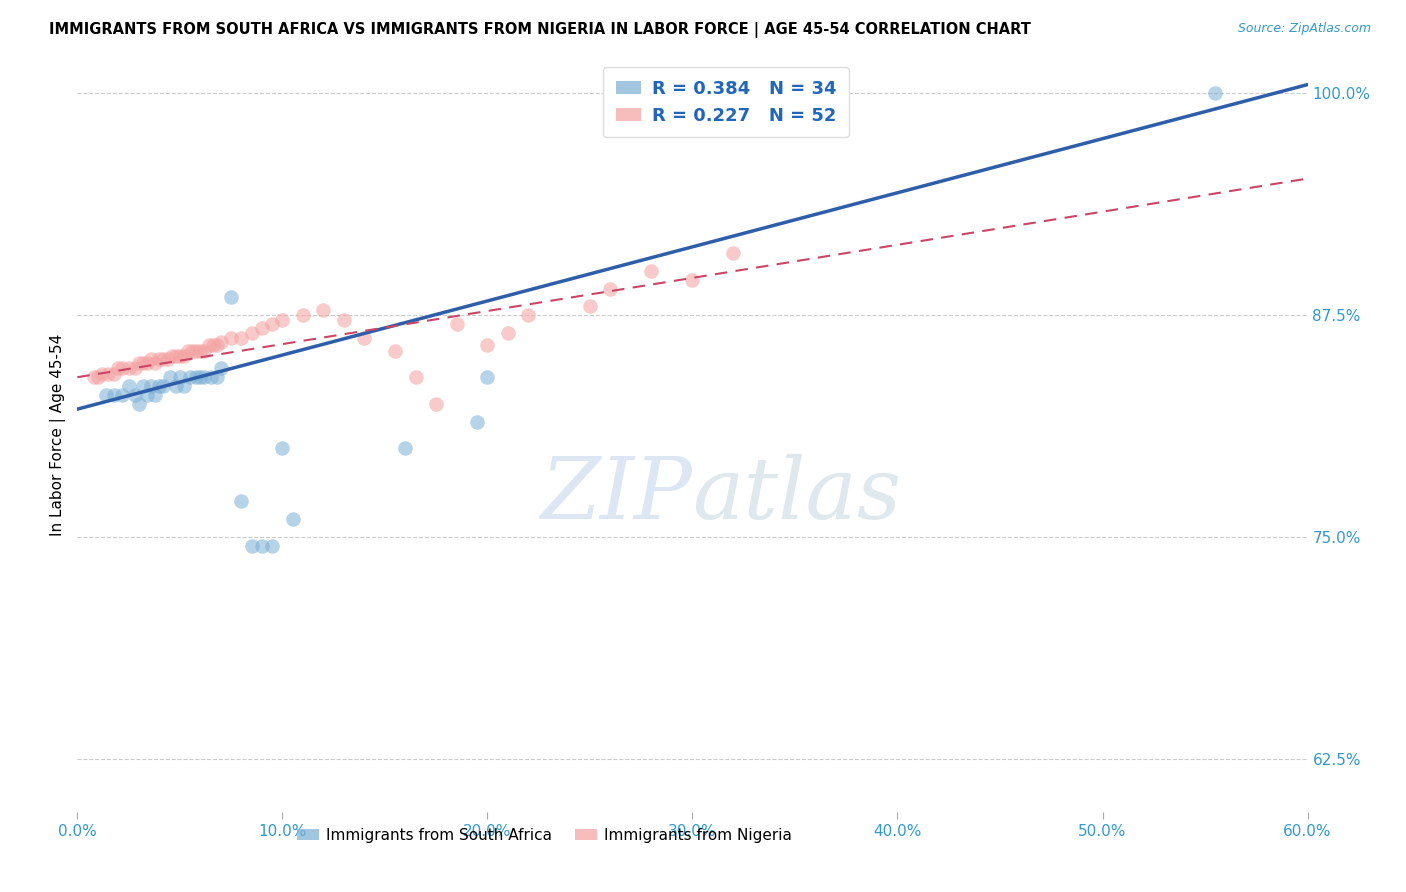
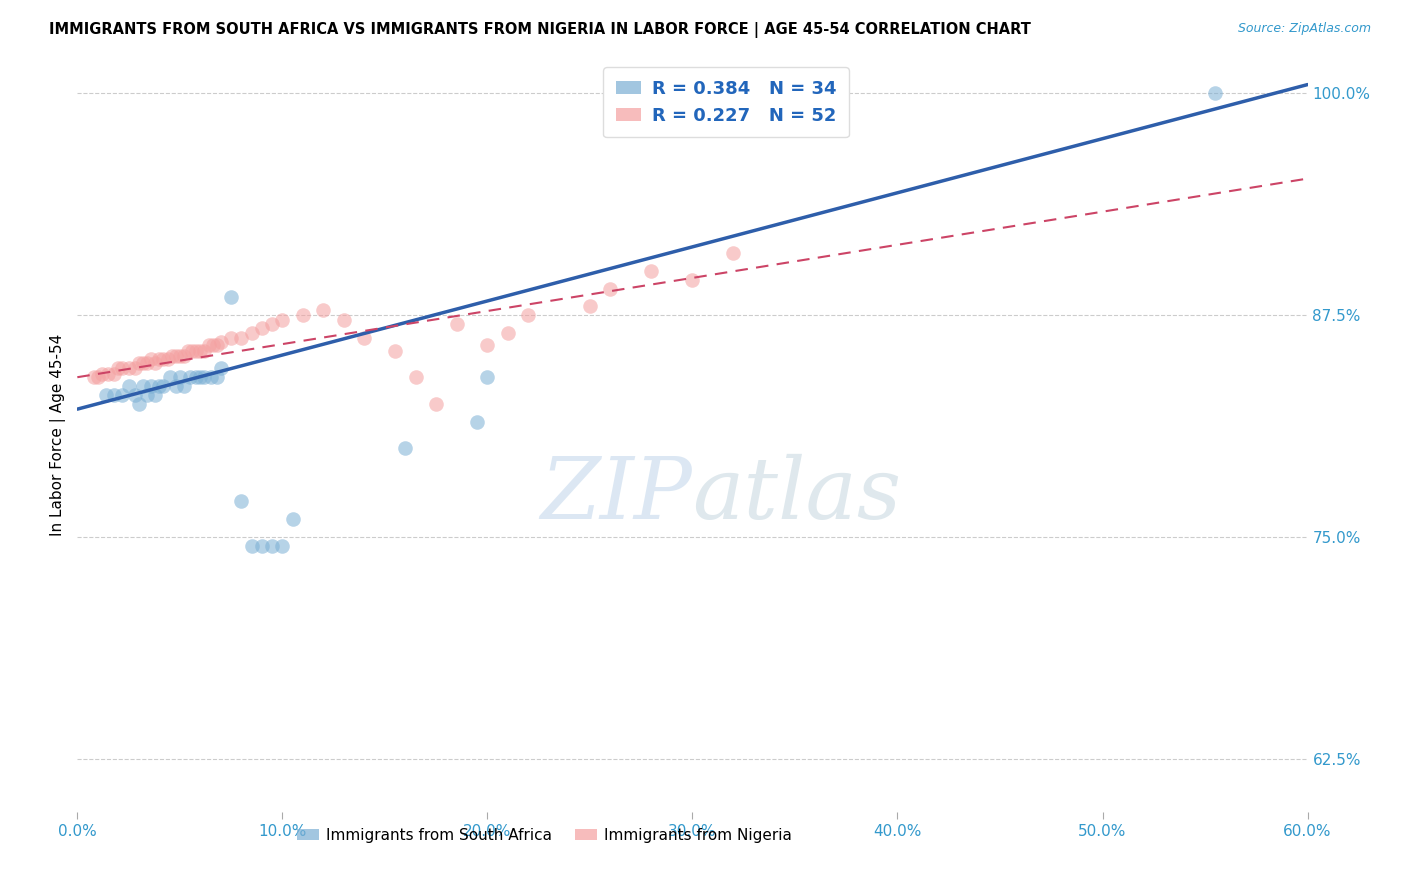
Immigrants from South Africa/10.0%: 80.0% -> 74.5%
